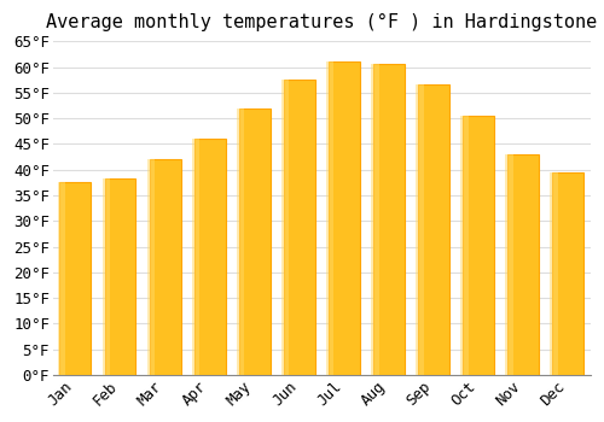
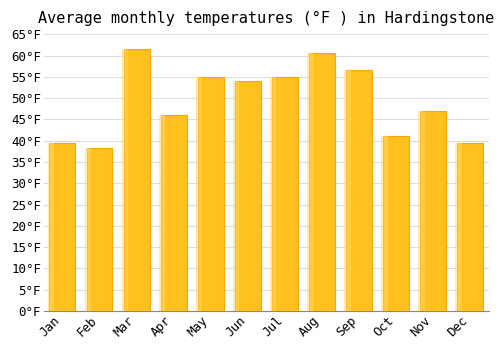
Jan: 37.5°F -> 39.5°F
Mar: 42.0°F -> 61.5°F
May: 52.0°F -> 55.0°F
Jun: 57.5°F -> 54.0°F
Jul: 61.0°F -> 55.0°F
Oct: 50.5°F -> 41.0°F
Nov: 43.0°F -> 47.0°F
